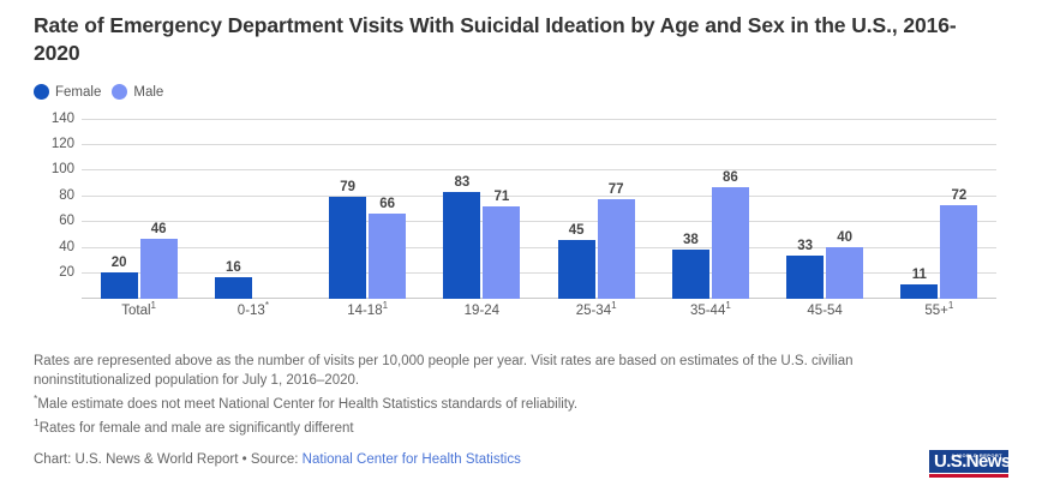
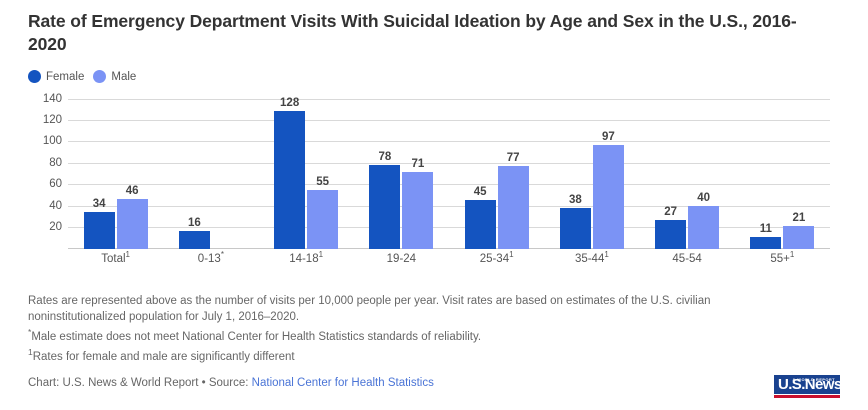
Female/Total: 20 -> 34
Female/14-18: 79 -> 128
Male/14-18: 66 -> 55
Female/19-24: 83 -> 78
Male/35-44: 86 -> 97
Female/45-54: 33 -> 27
Male/55+: 72 -> 21
